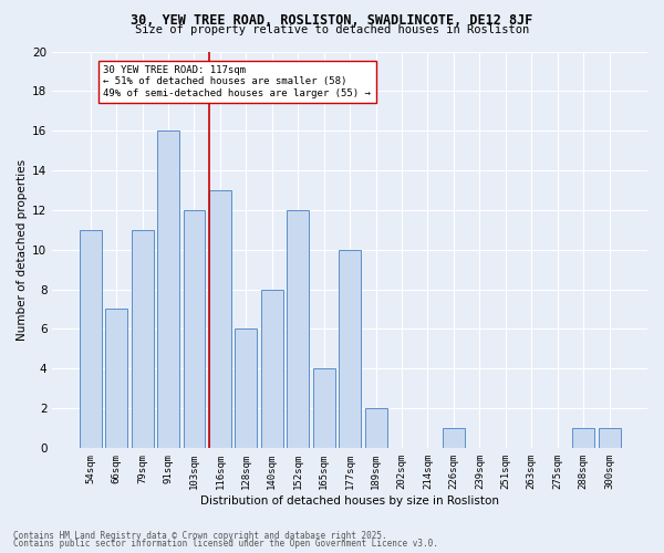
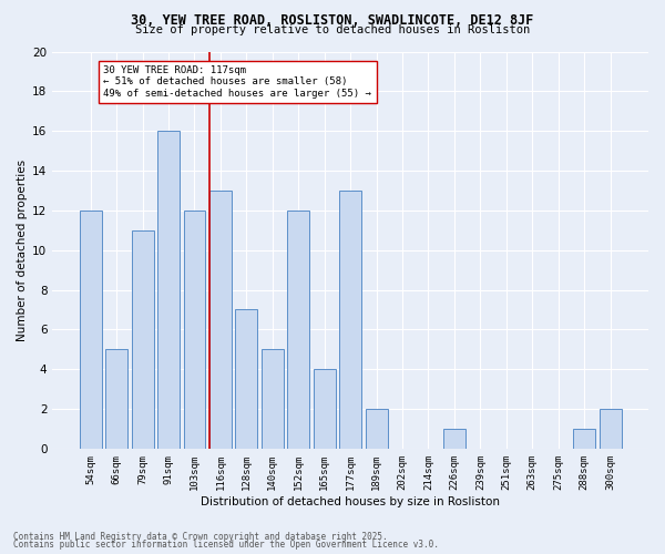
54sqm: 11 -> 12
66sqm: 7 -> 5
128sqm: 6 -> 7
140sqm: 8 -> 5
177sqm: 10 -> 13
300sqm: 1 -> 2
